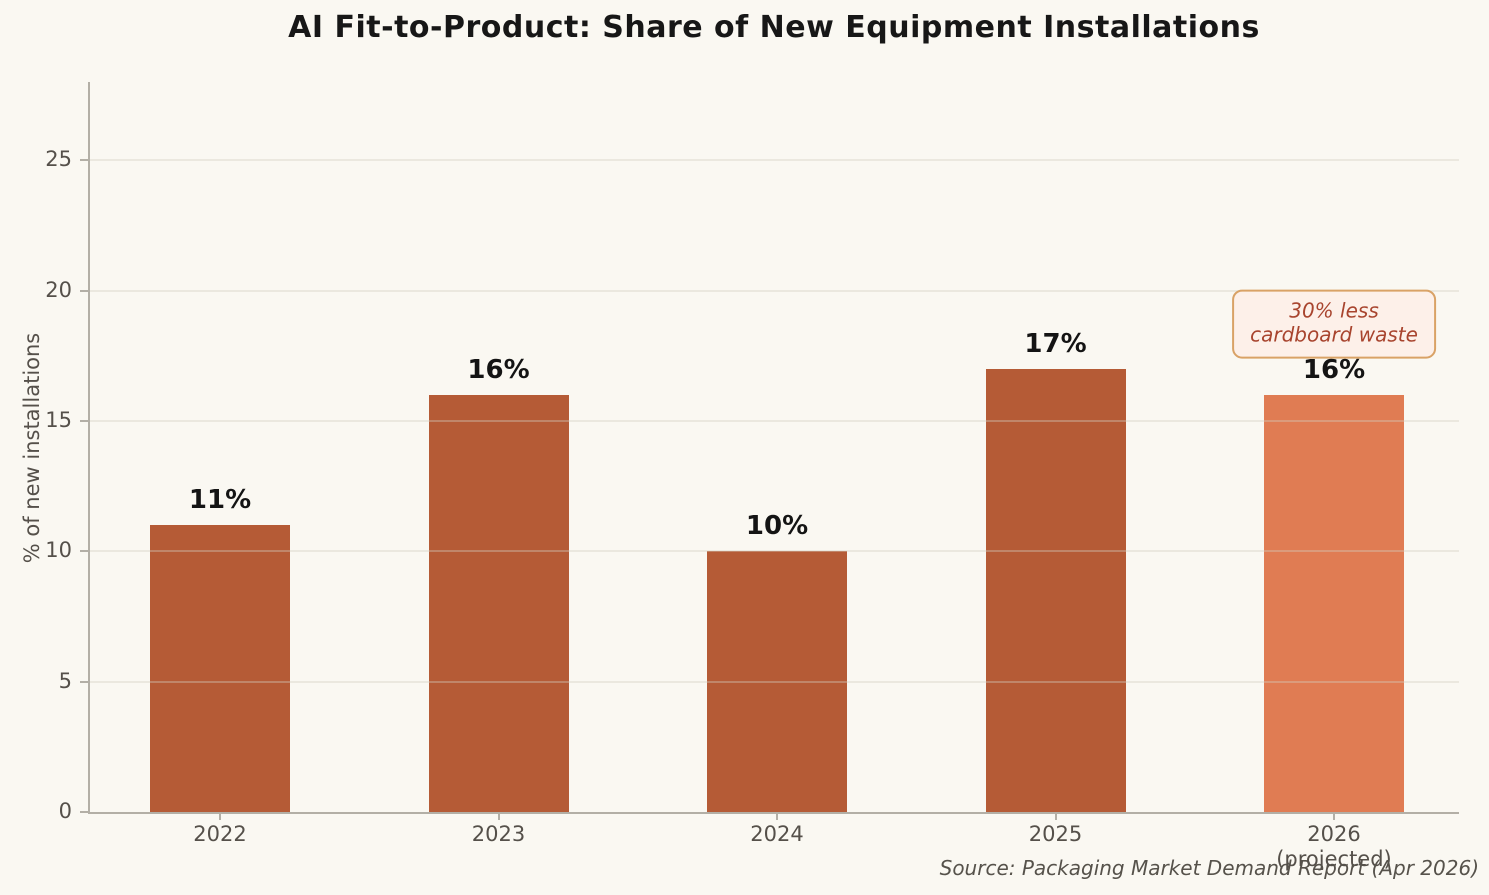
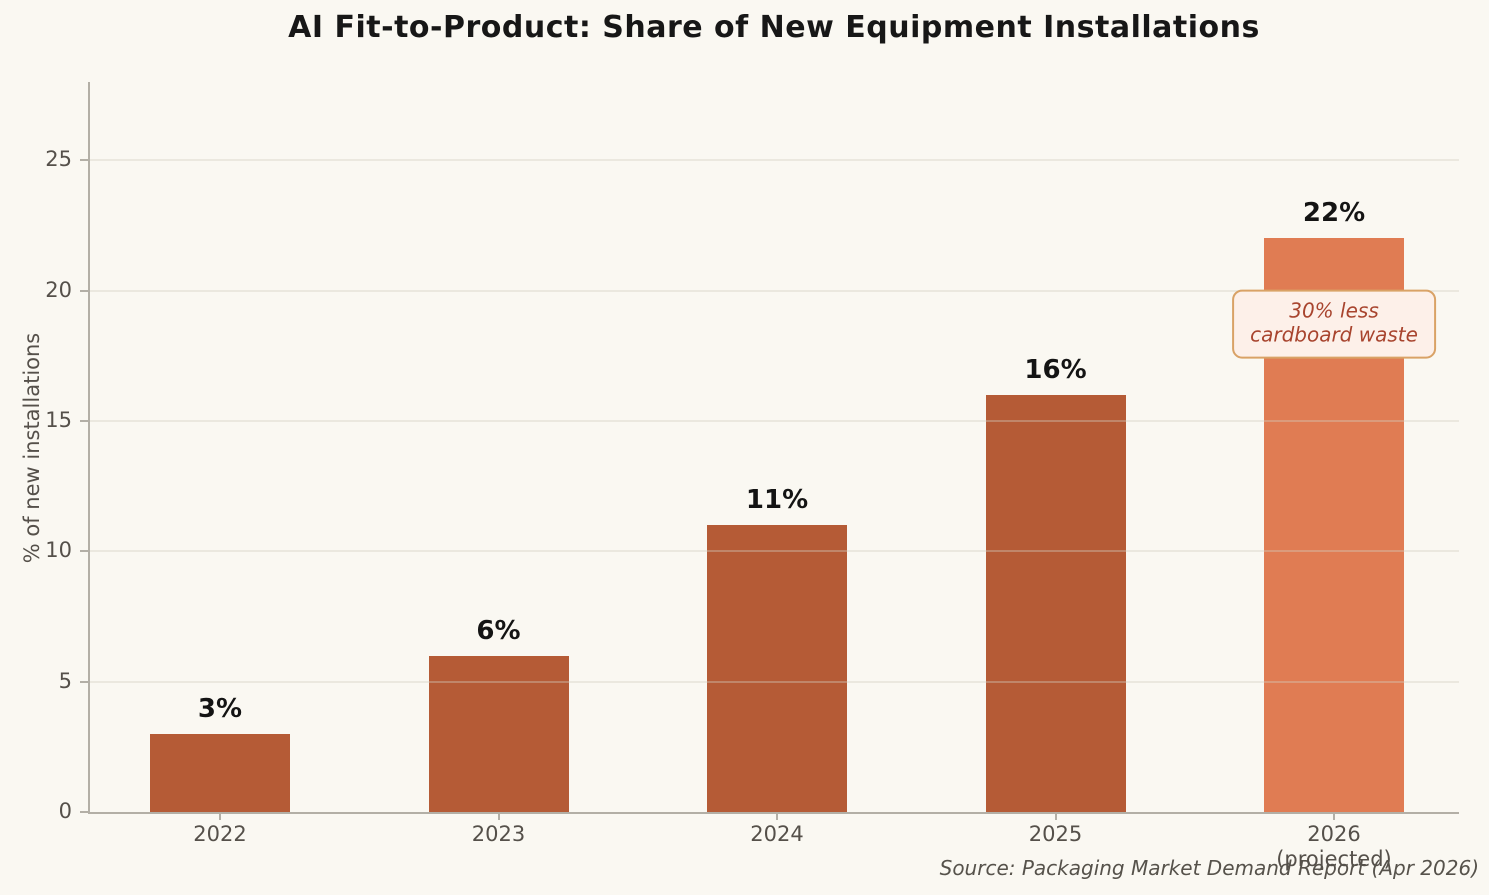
2022: 11% -> 3%
2023: 16% -> 6%
2024: 10% -> 11%
2025: 17% -> 16%
2026: 16% -> 22%
